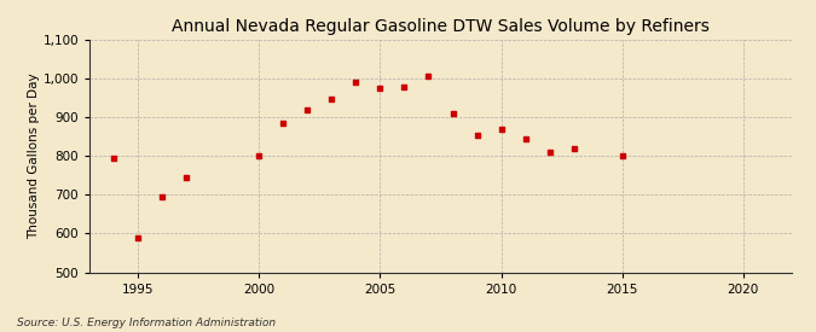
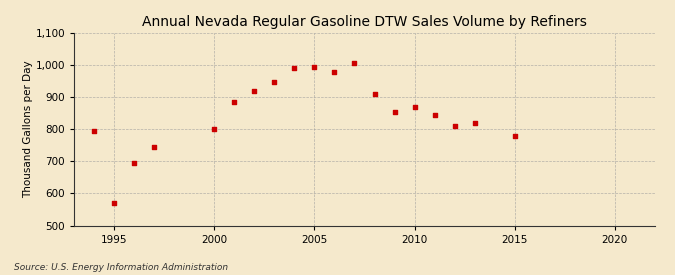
1995: 590 -> 570
2005: 975 -> 995
2015: 800 -> 780
